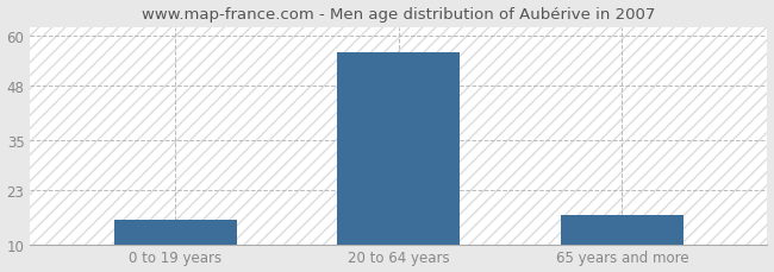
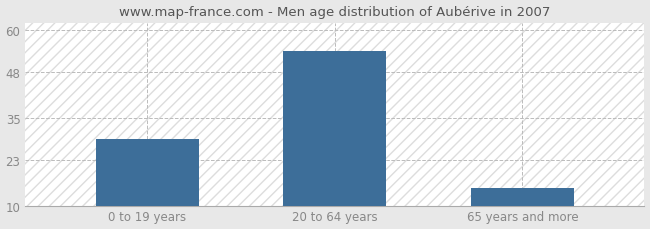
0 to 19 years: 16 -> 29
20 to 64 years: 56 -> 54
65 years and more: 17 -> 15
